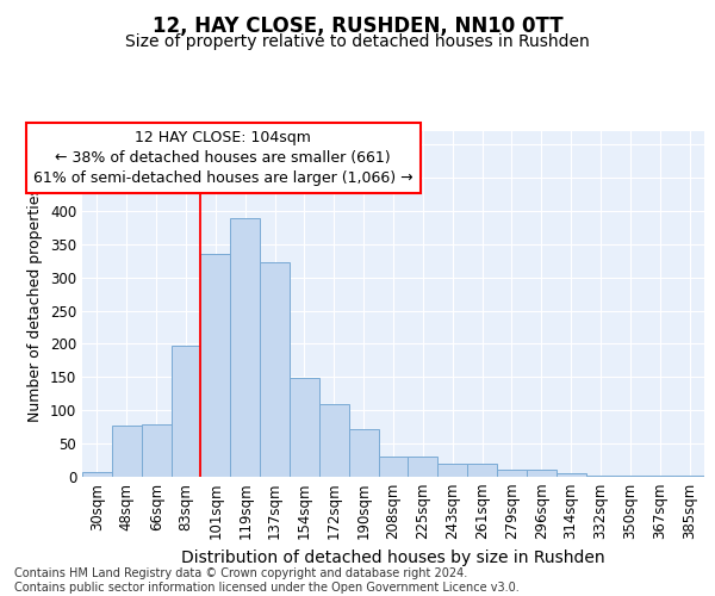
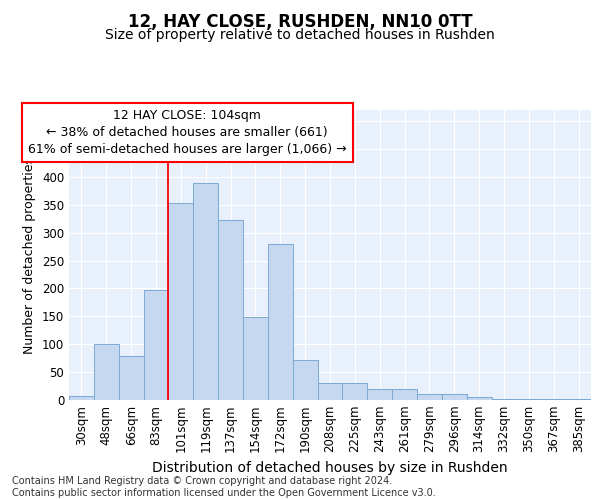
48sqm: 77 -> 100
101sqm: 335 -> 354
172sqm: 109 -> 280
